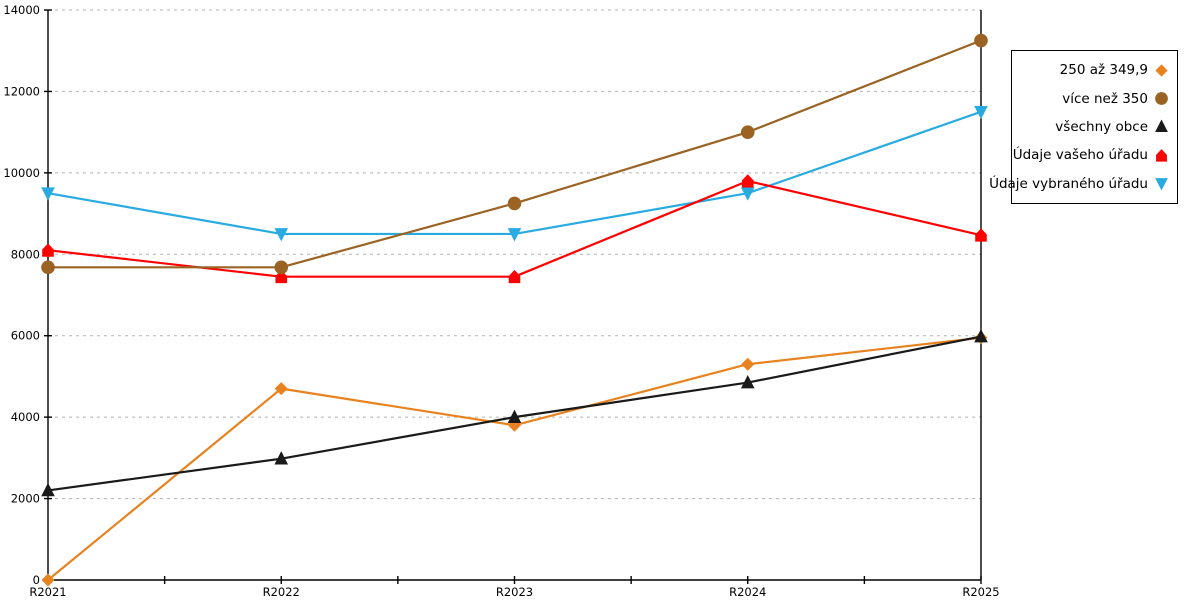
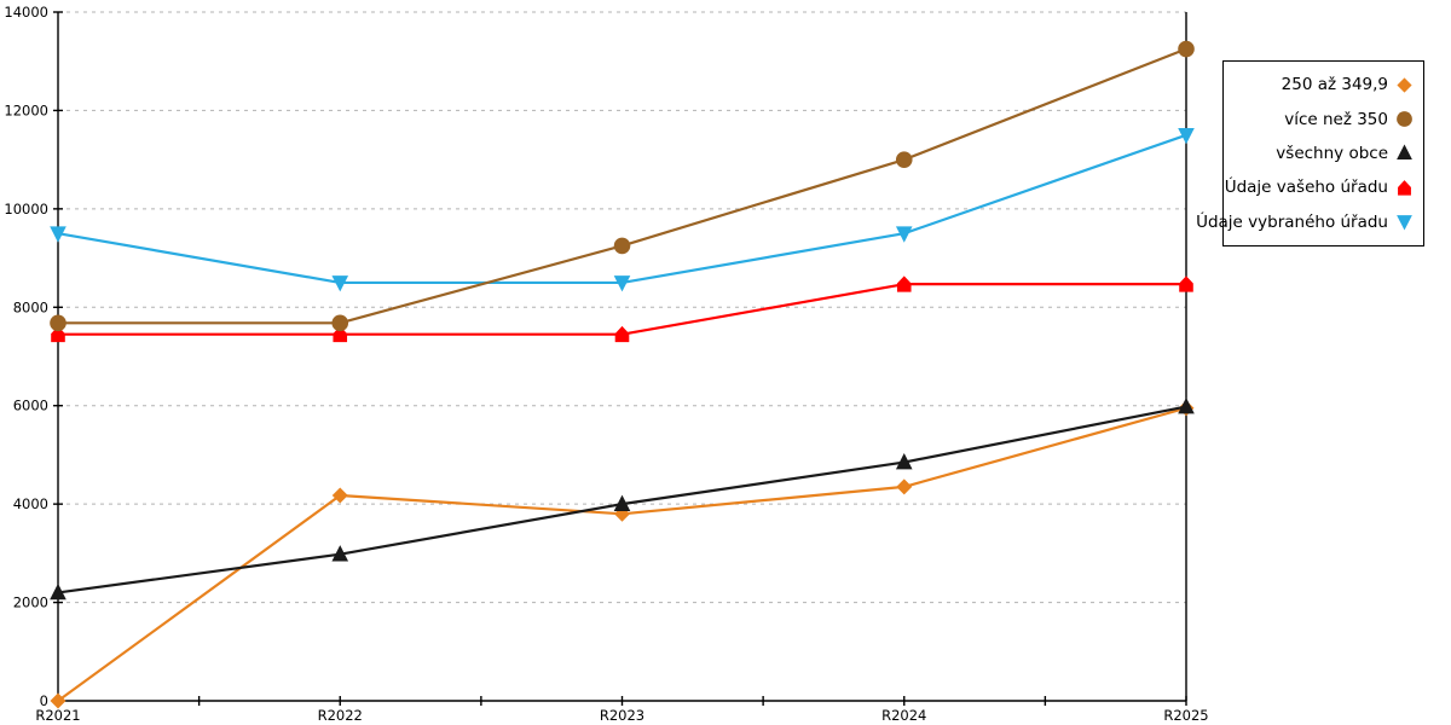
Údaje vašeho úřadu/R2021: 8100 -> 7400
250 až 349,9/R2022: 4700 -> 4200
250 až 349,9/R2024: 5300 -> 4400
Údaje vašeho úřadu/R2024: 9800 -> 8500
